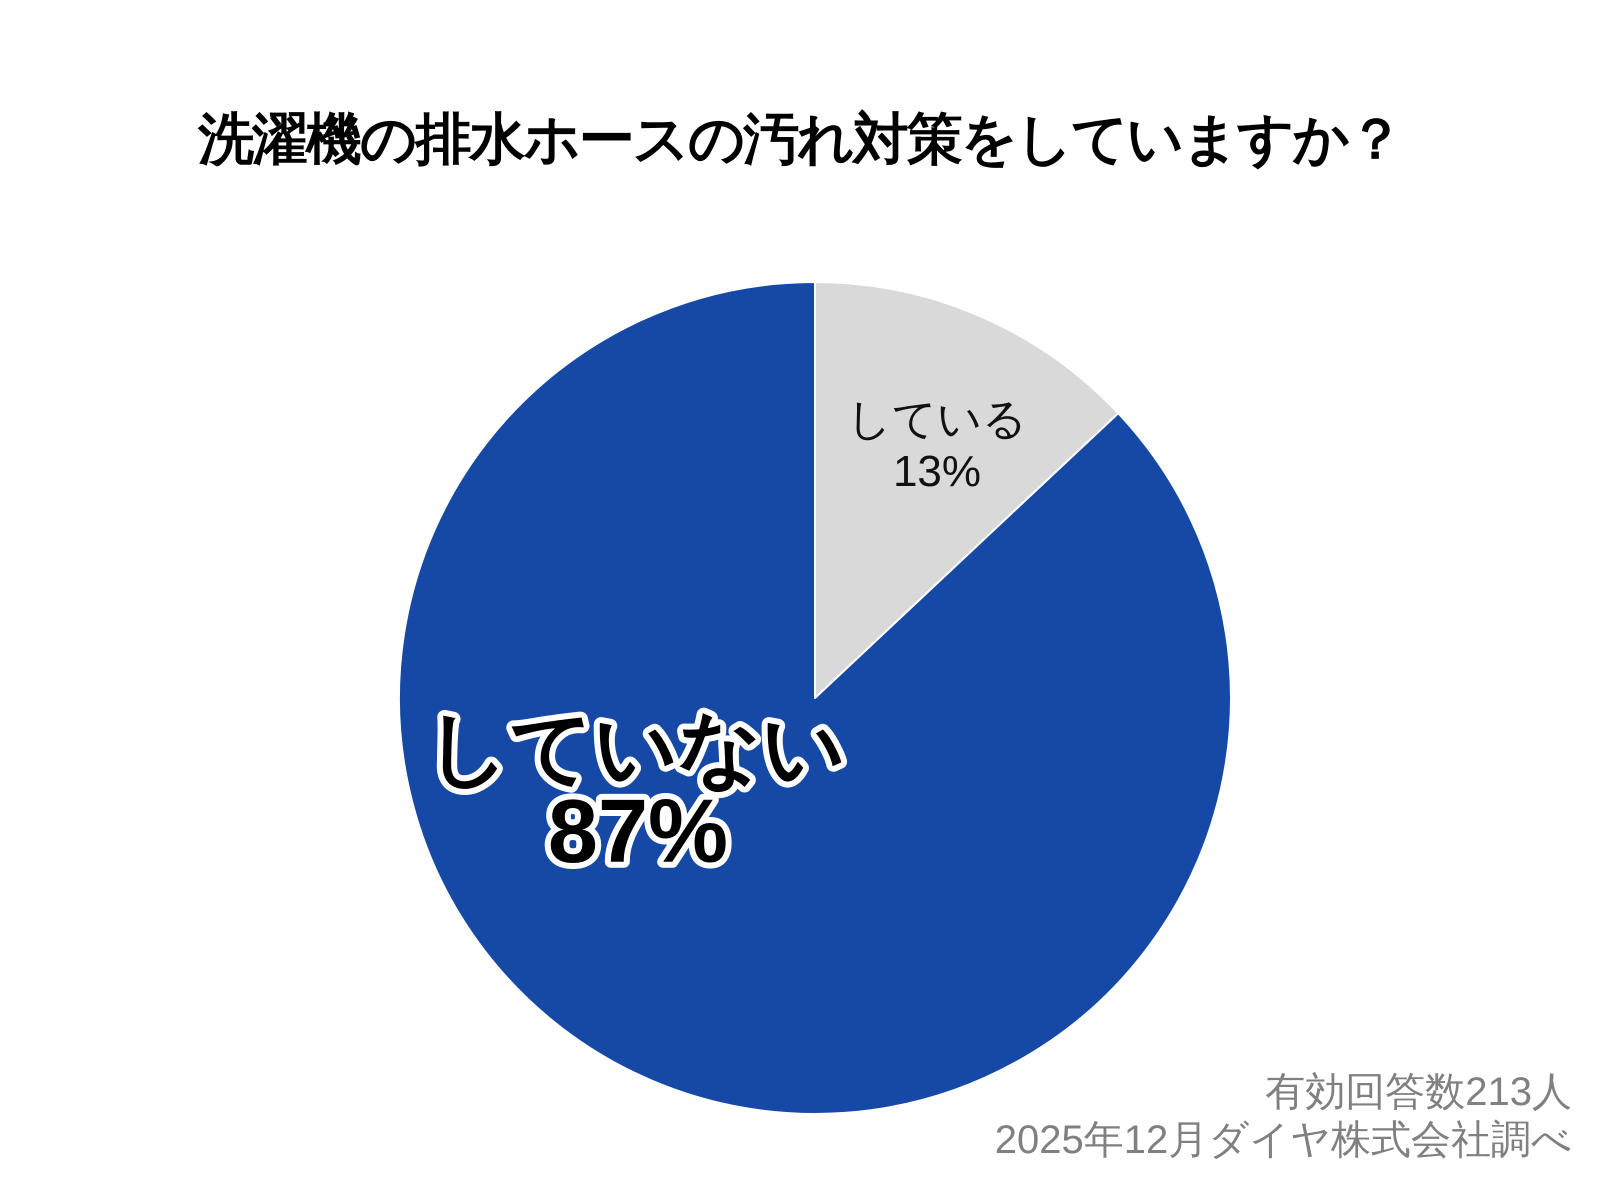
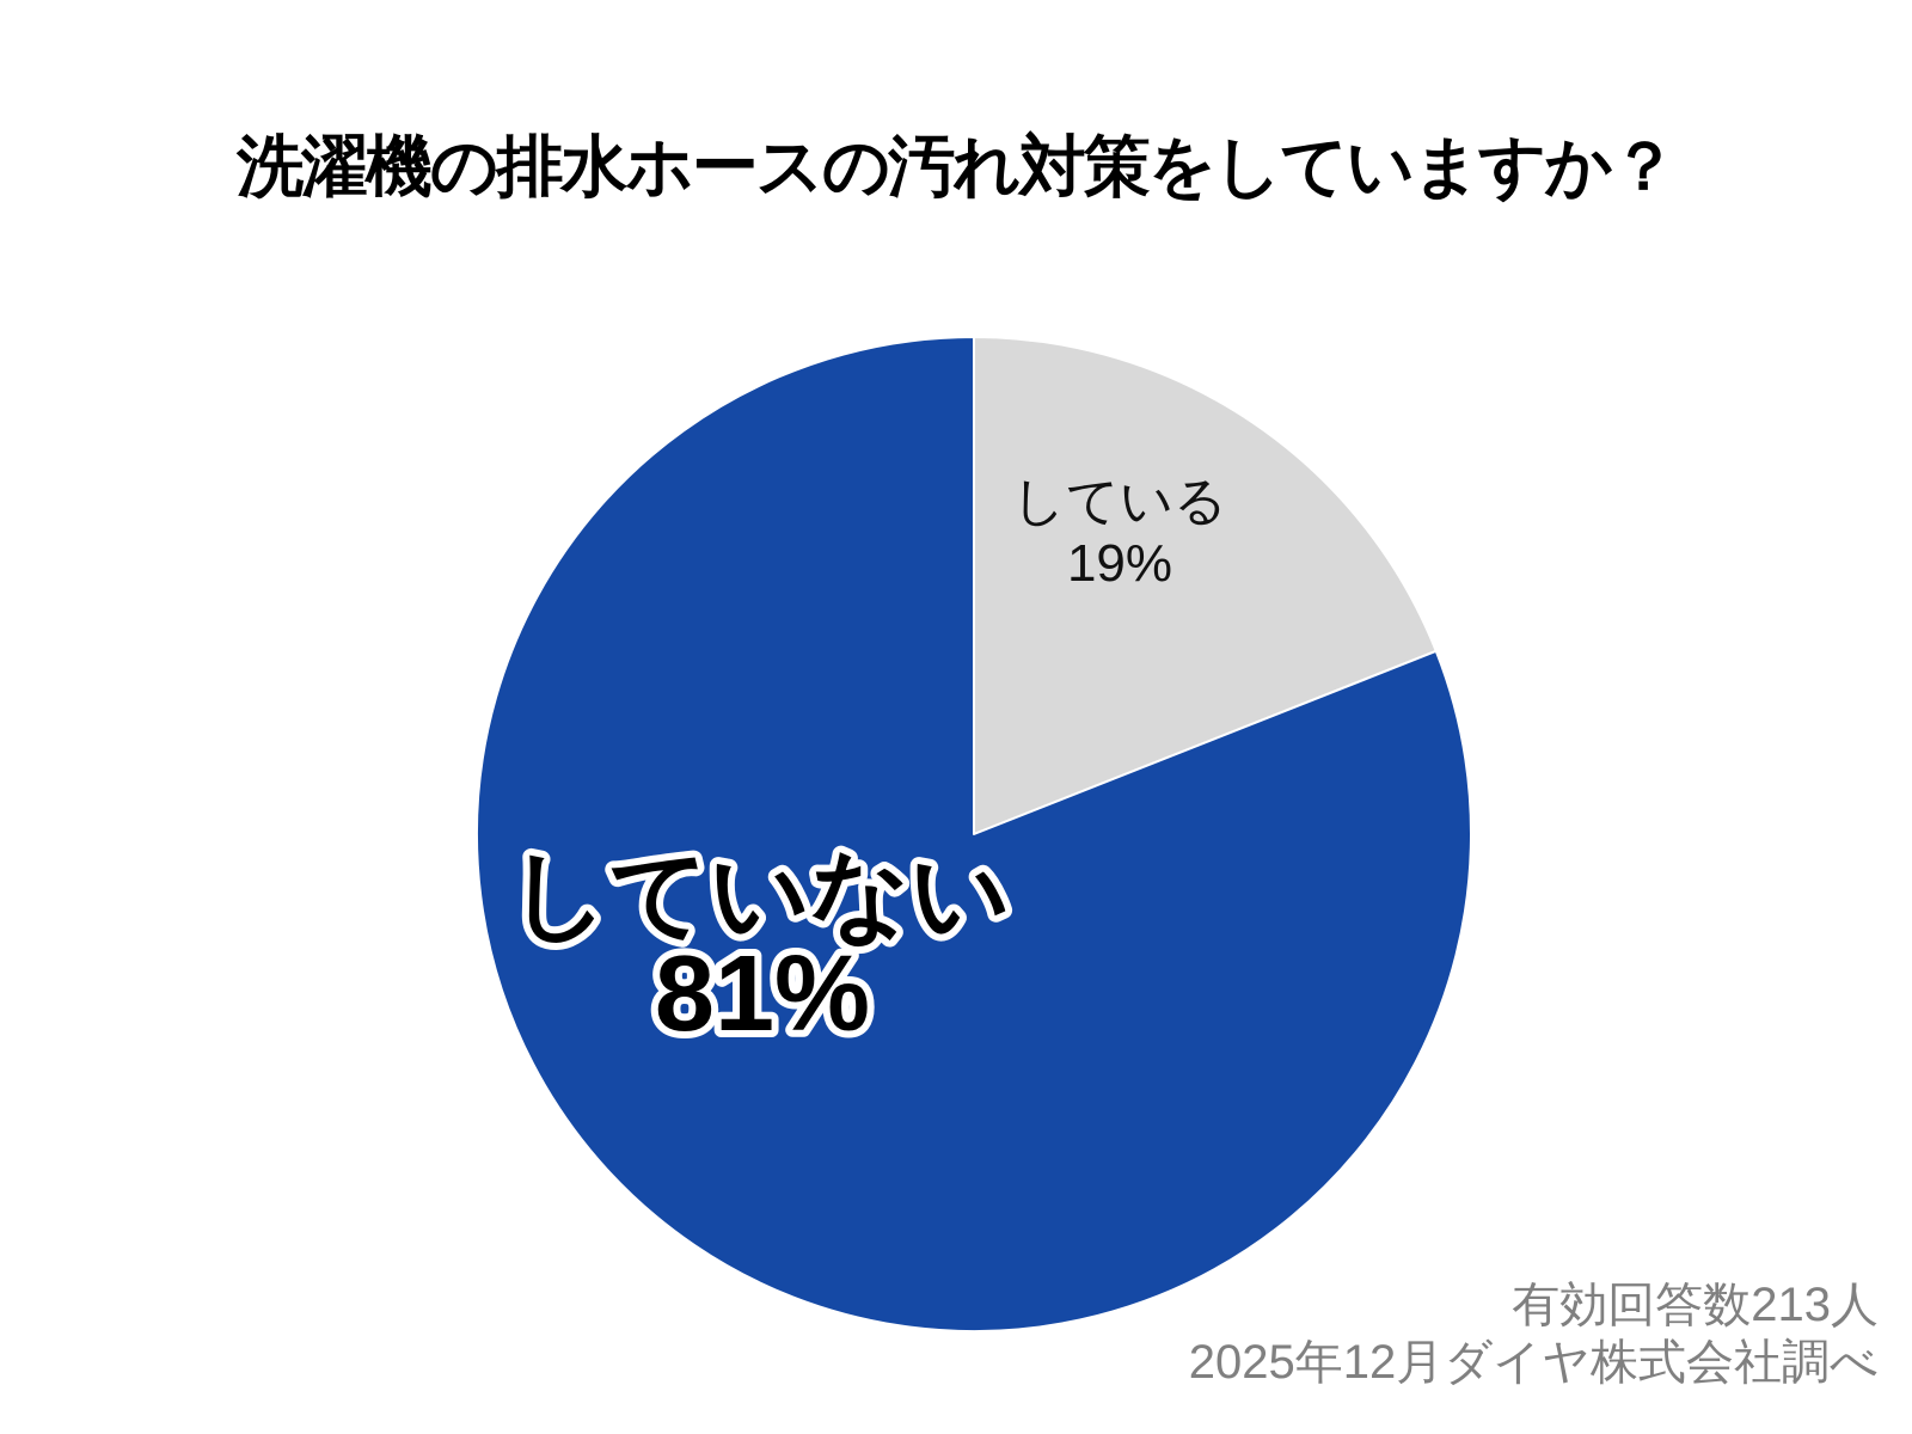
している: 13% -> 19%
していない: 87% -> 81%
